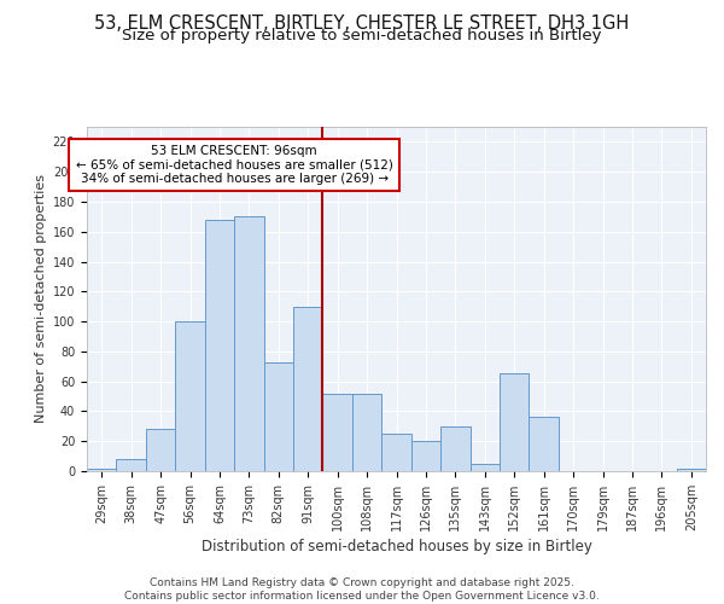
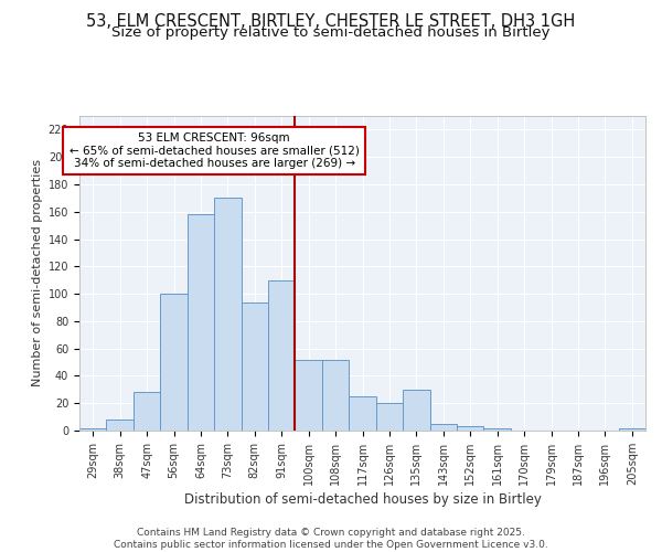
64sqm: 168 -> 158
82sqm: 73 -> 94
152sqm: 65 -> 3
161sqm: 36 -> 2
